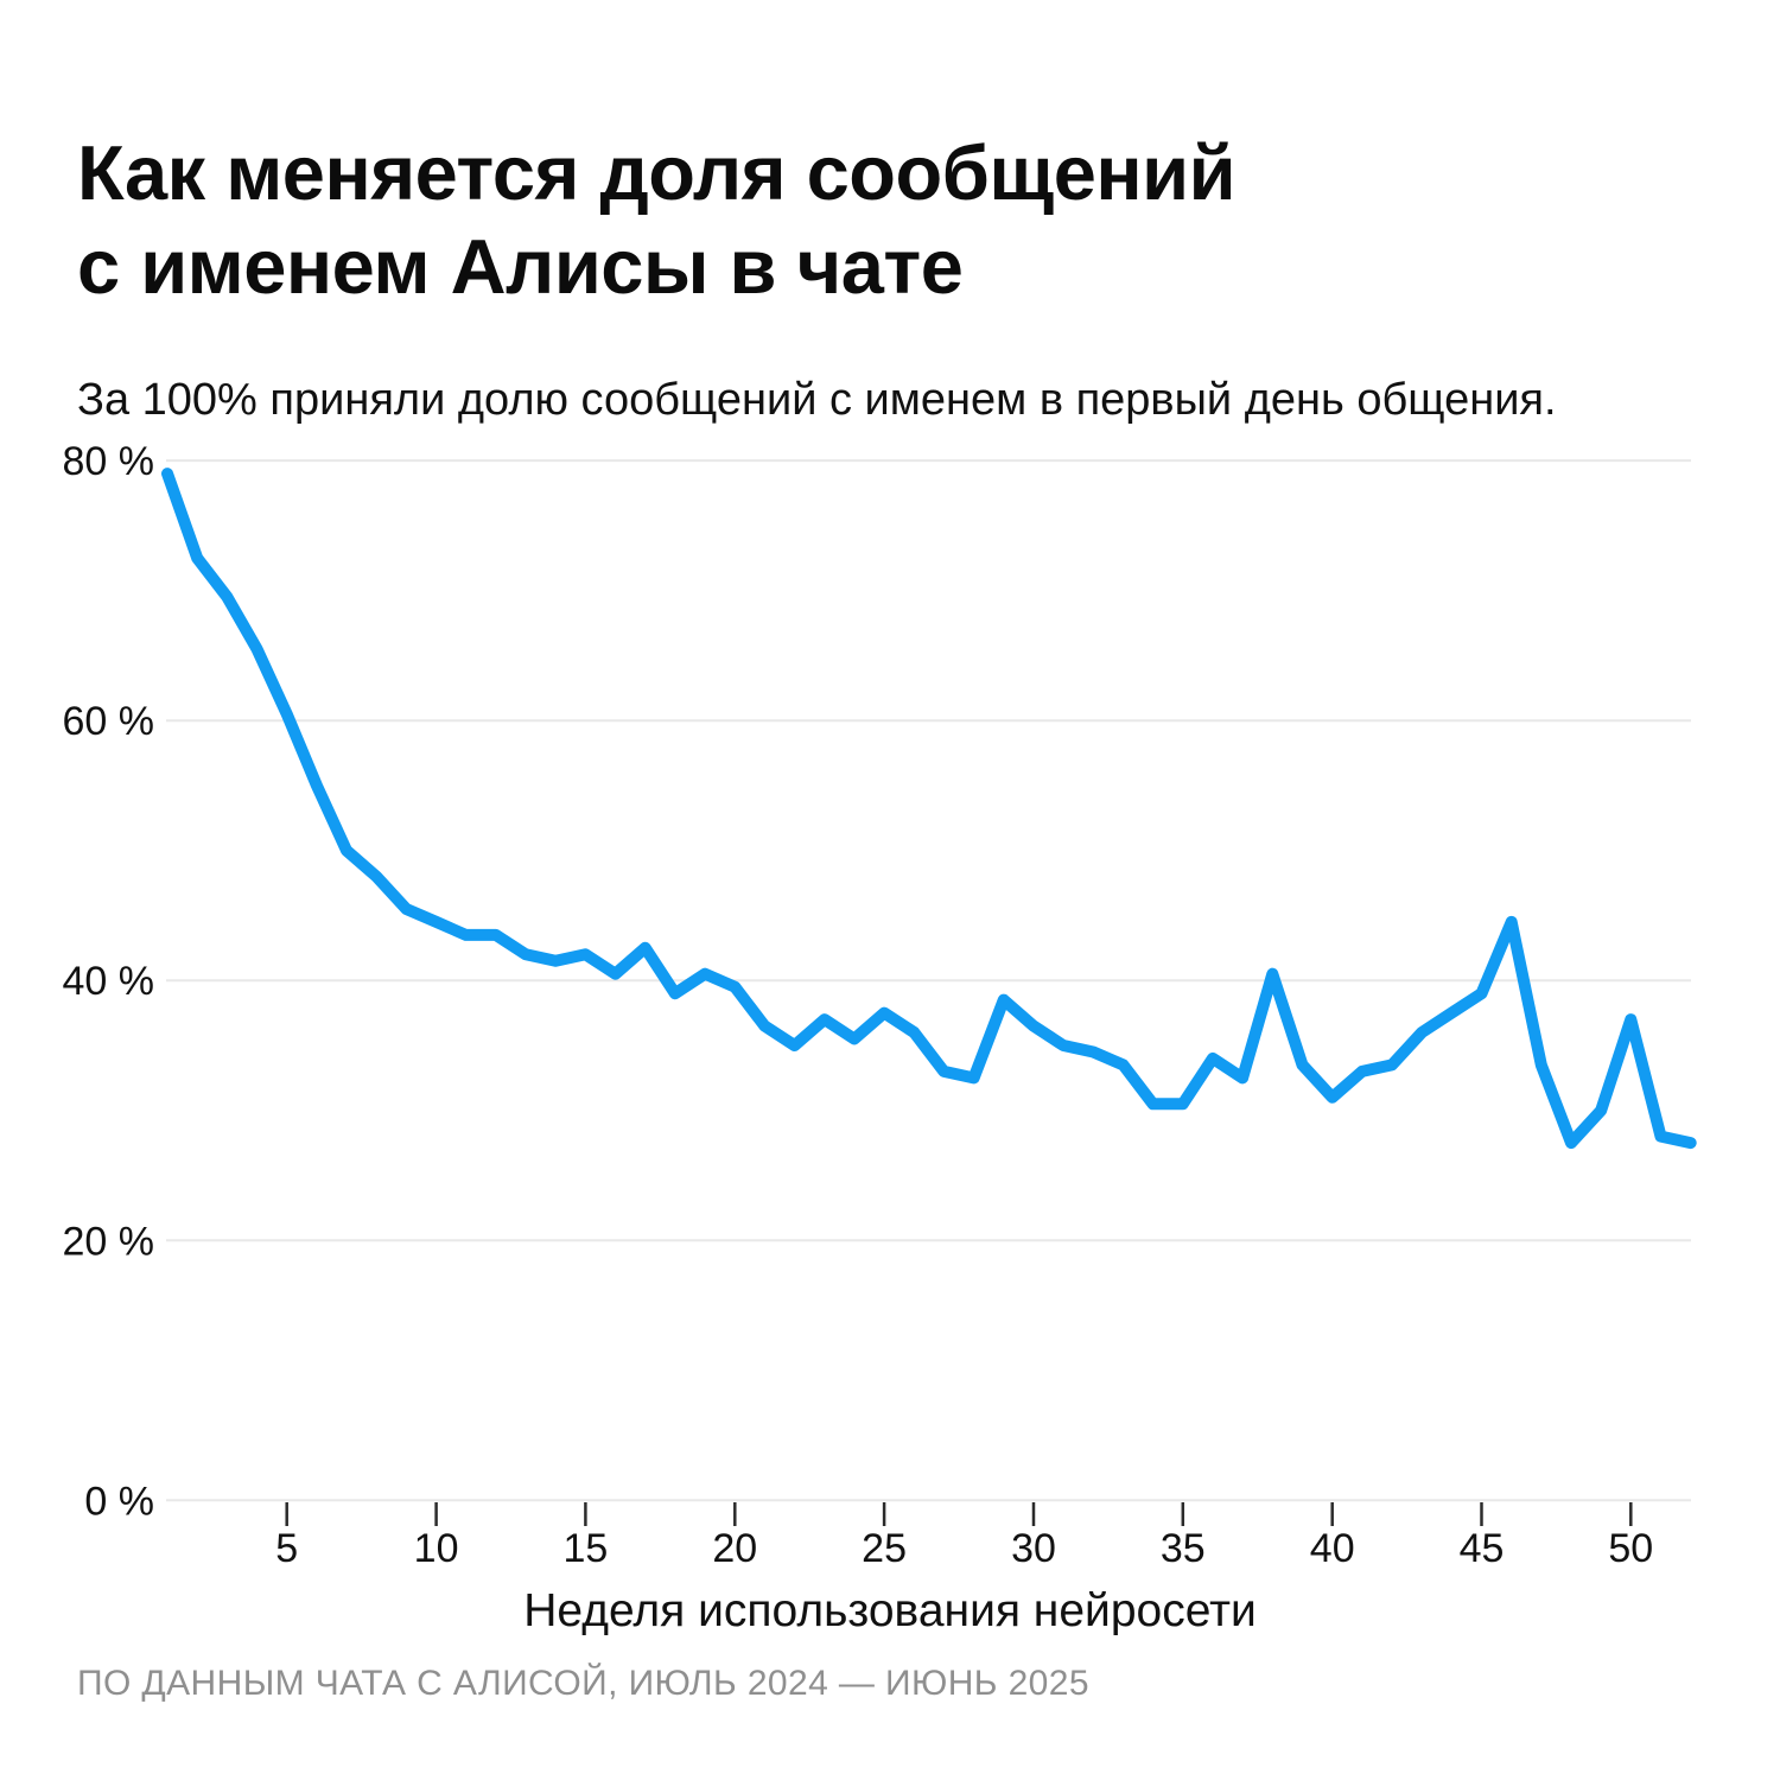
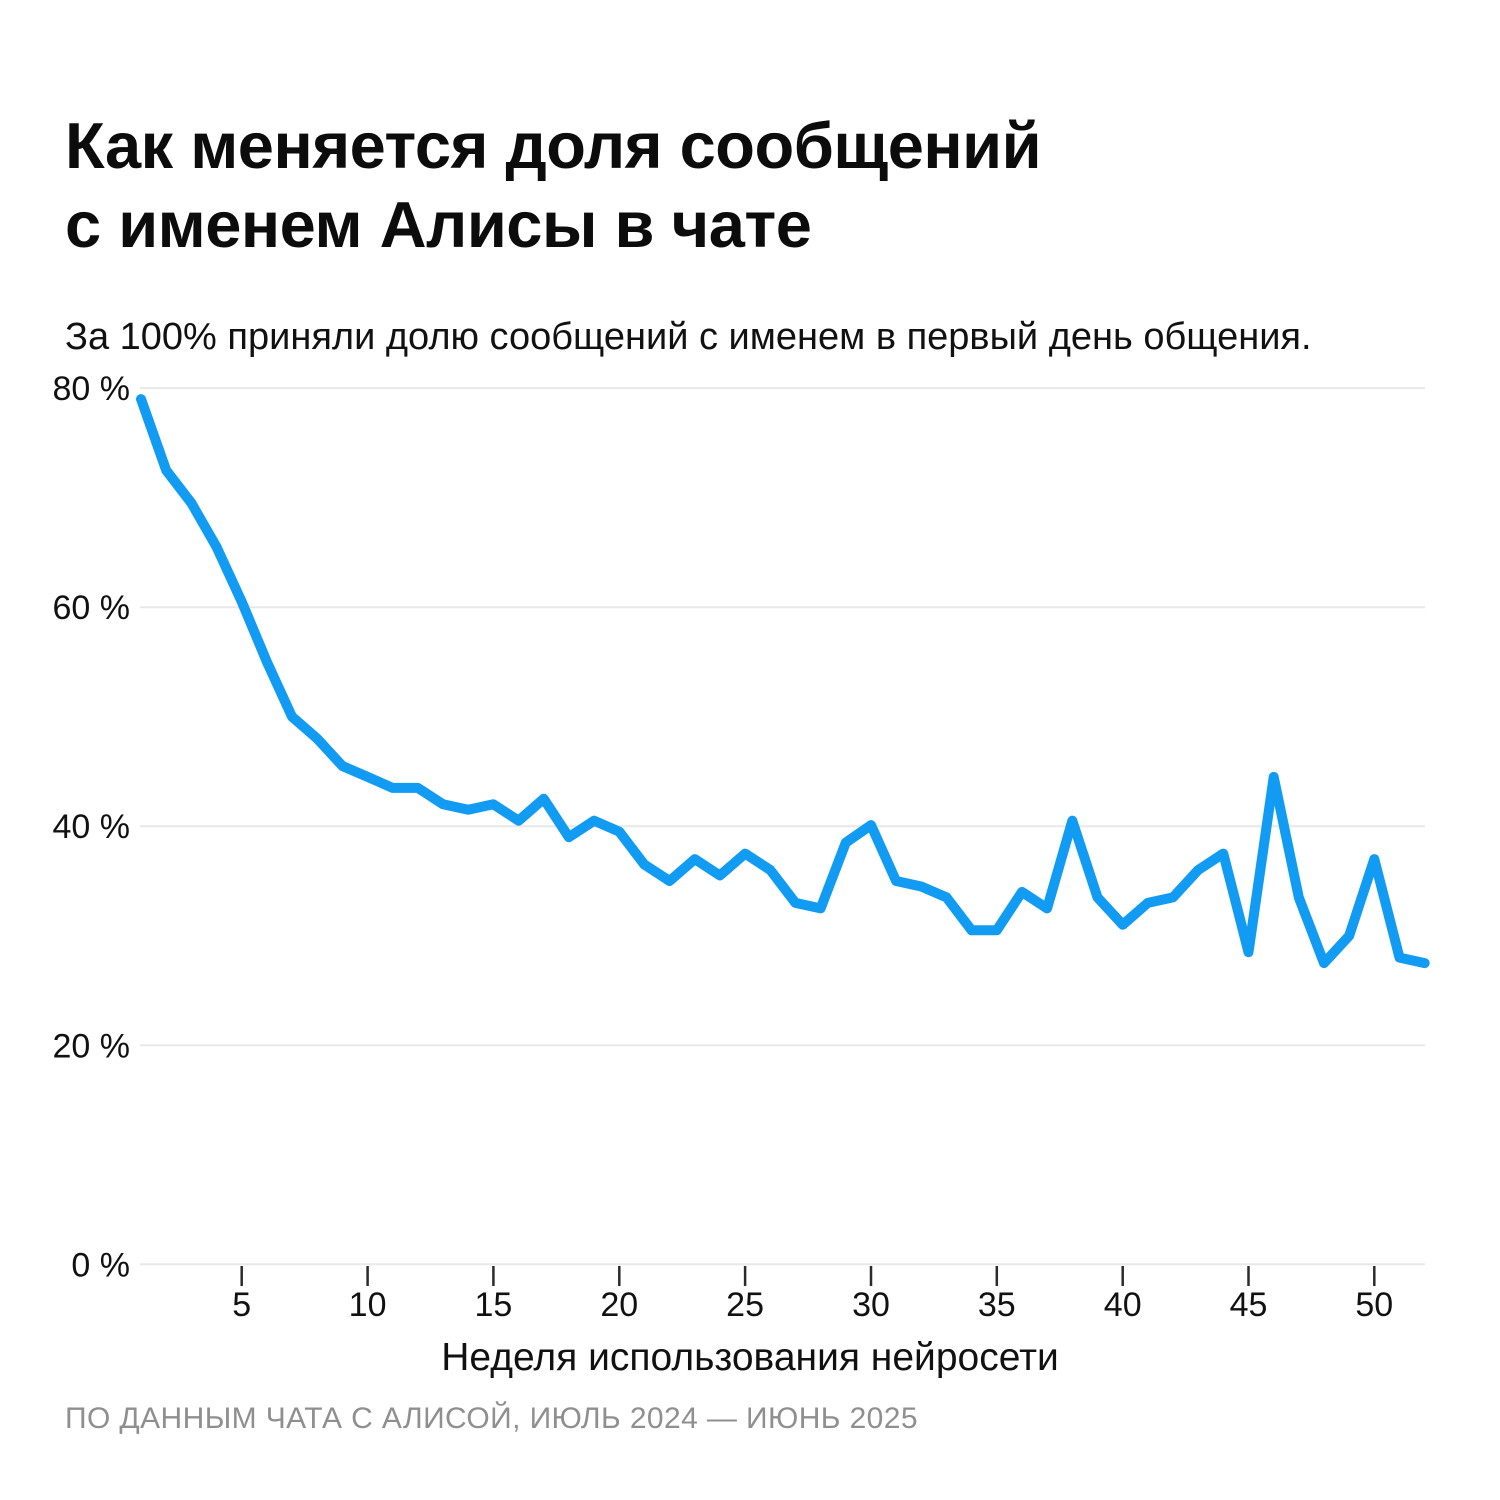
30: 36.5% -> 40.1%
45: 39.0% -> 28.5%
